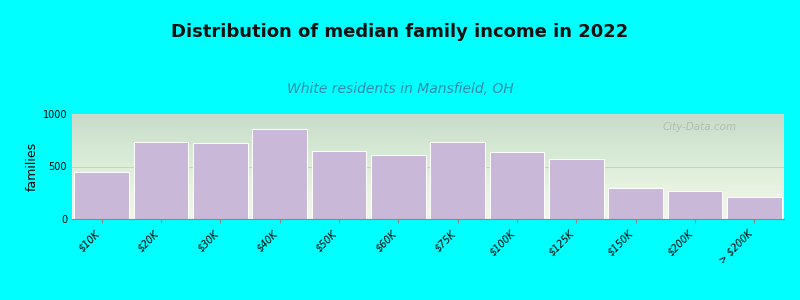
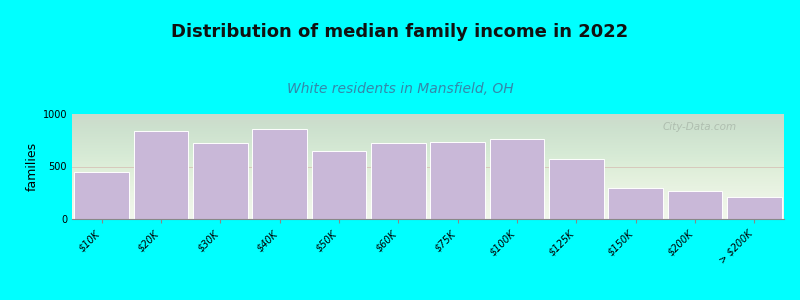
$20K: 730 -> 840
$60K: 610 -> 720
$100K: 640 -> 760
